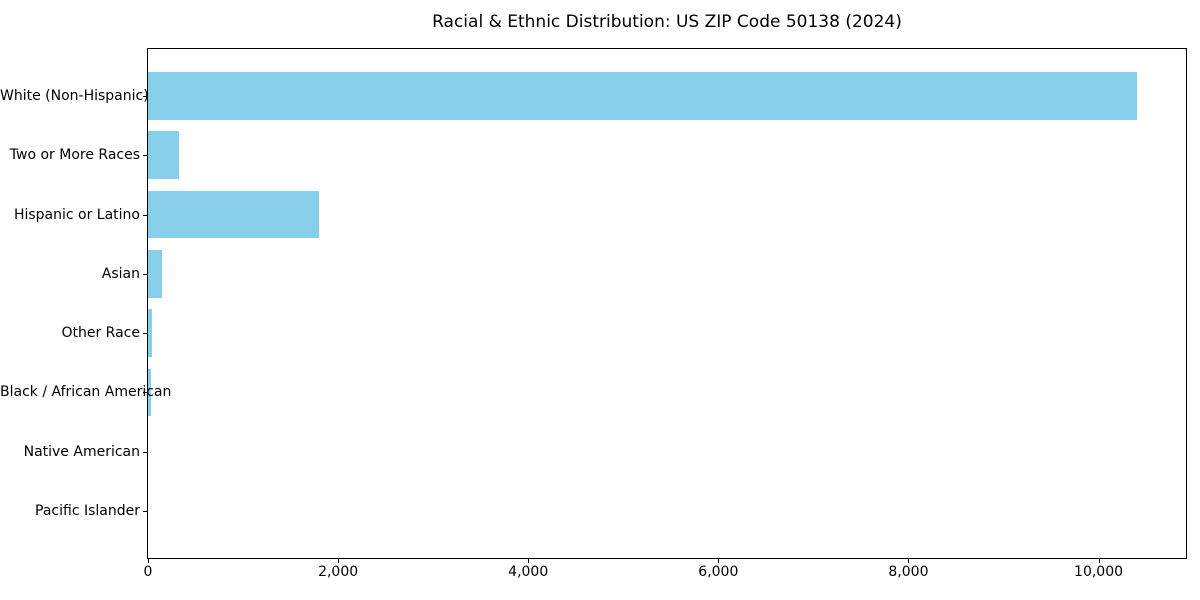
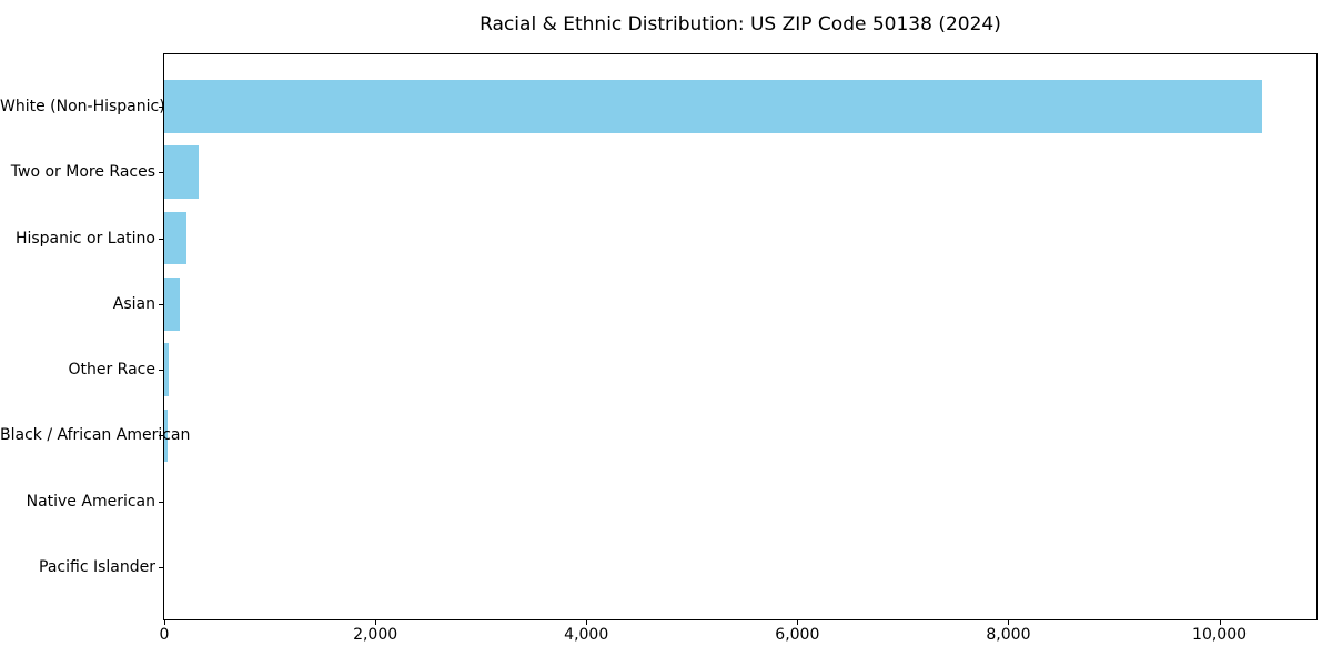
Hispanic or Latino: 1800 -> 200
